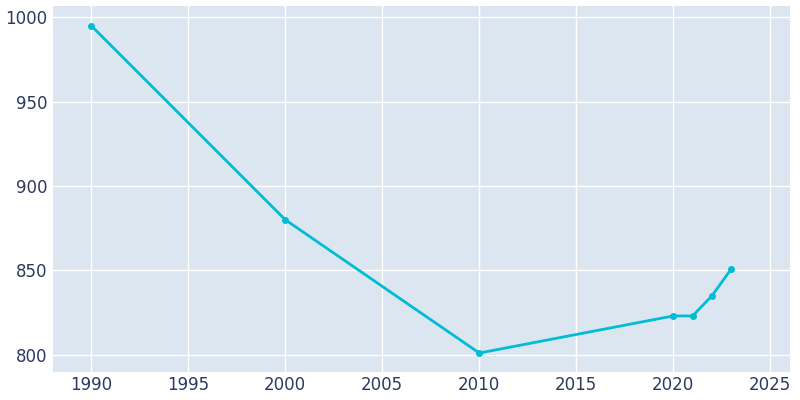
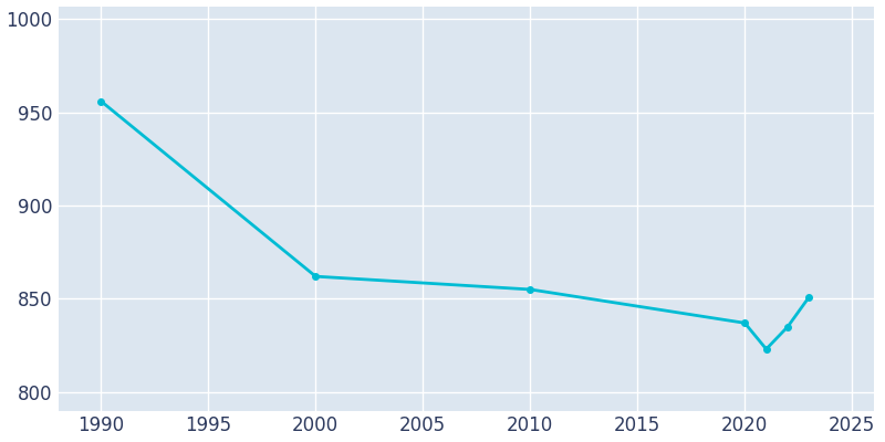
1990: 995 -> 956
2000: 880 -> 862
2010: 801 -> 855
2020: 823 -> 837
